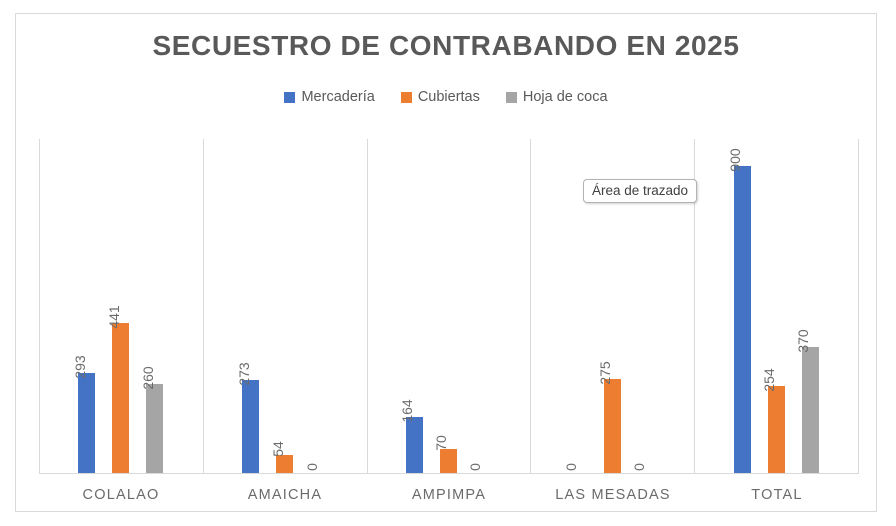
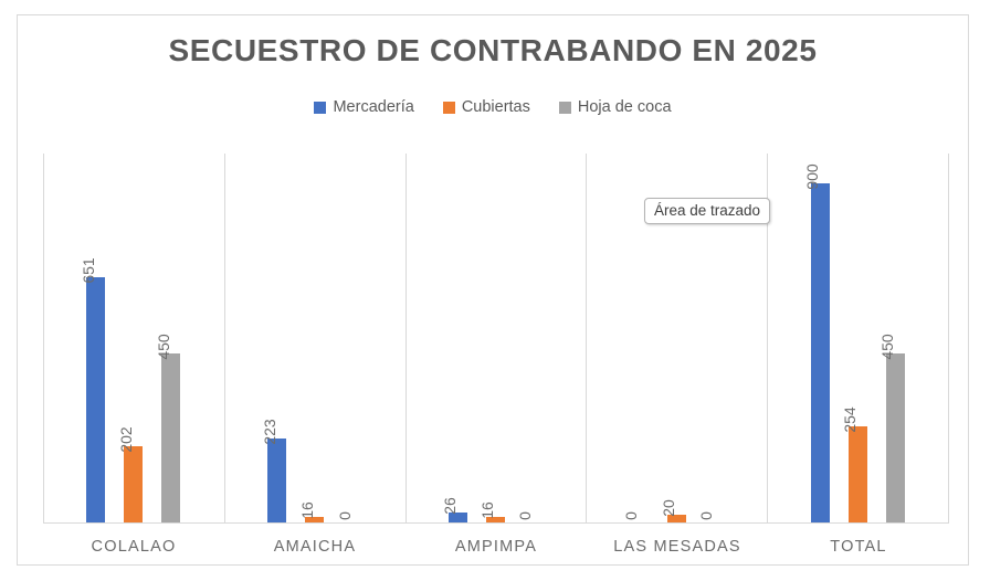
Mercadería/COLALAO: 293 -> 651
Cubiertas/COLALAO: 441 -> 202
Hoja de coca/COLALAO: 260 -> 450
Mercadería/AMAICHA: 273 -> 223
Cubiertas/AMAICHA: 54 -> 16
Mercadería/AMPIMPA: 164 -> 26
Cubiertas/AMPIMPA: 70 -> 16
Cubiertas/LAS MESADAS: 275 -> 20
Hoja de coca/TOTAL: 370 -> 450
